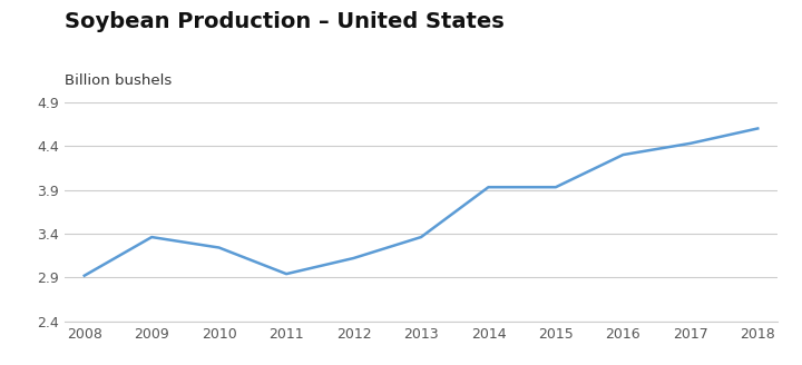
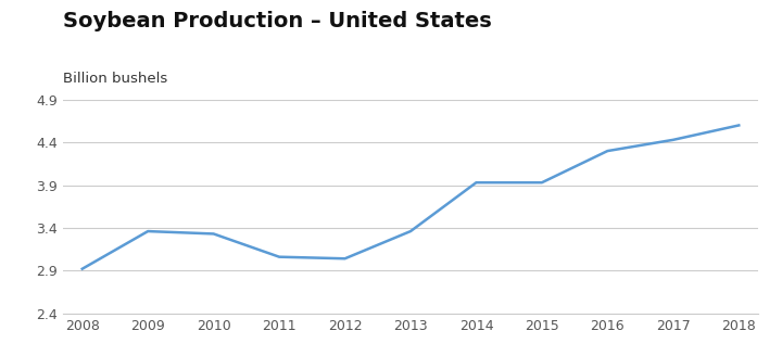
2010: 3.24 -> 3.33
2011: 2.94 -> 3.06
2012: 3.12 -> 3.04
